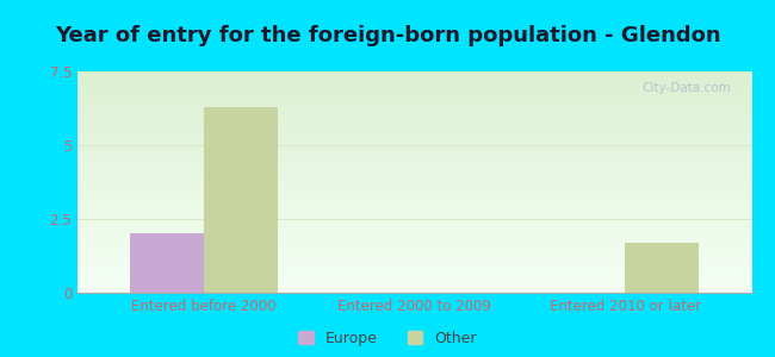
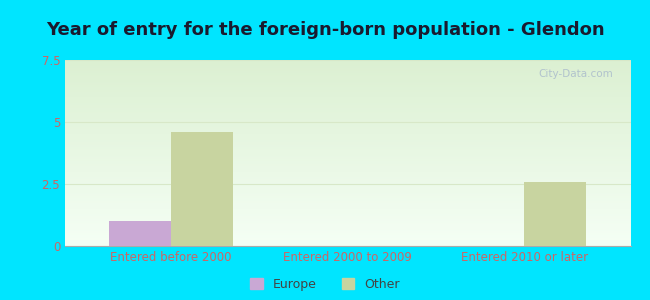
Europe/Entered before 2000: 2 -> 1
Other/Entered before 2000: 6.3 -> 4.6
Other/Entered 2010 or later: 1.7 -> 2.6
